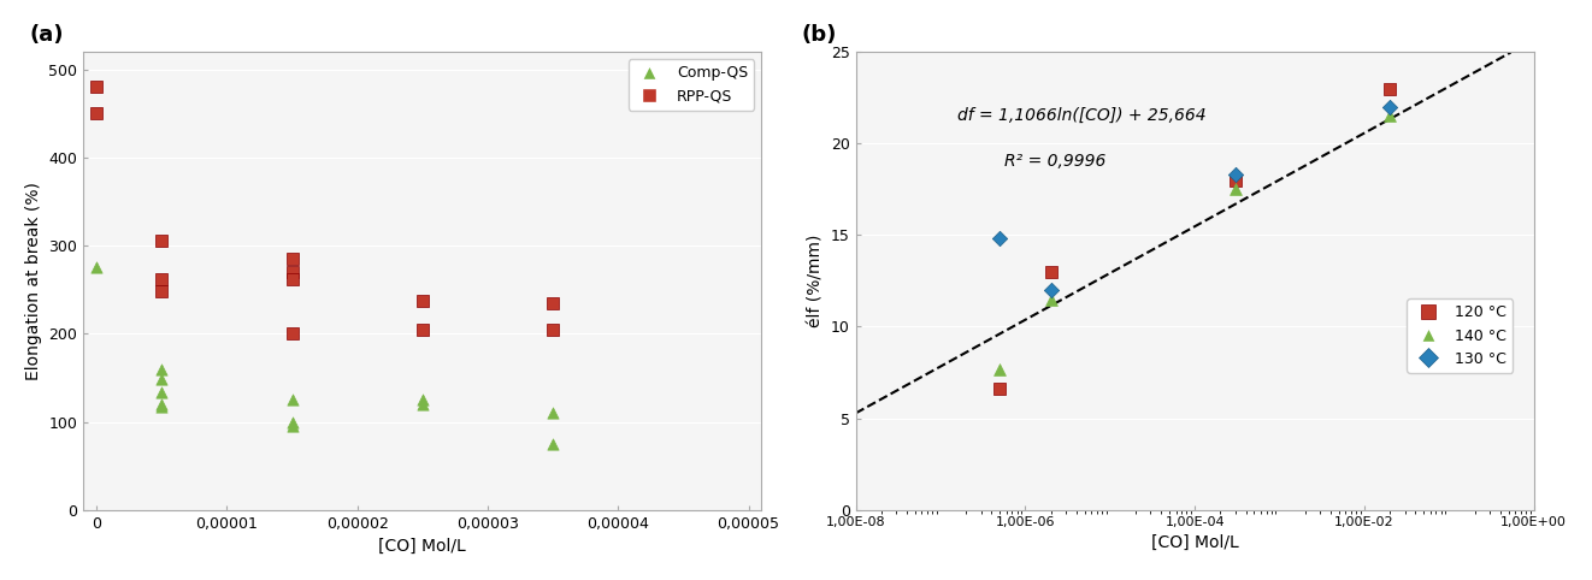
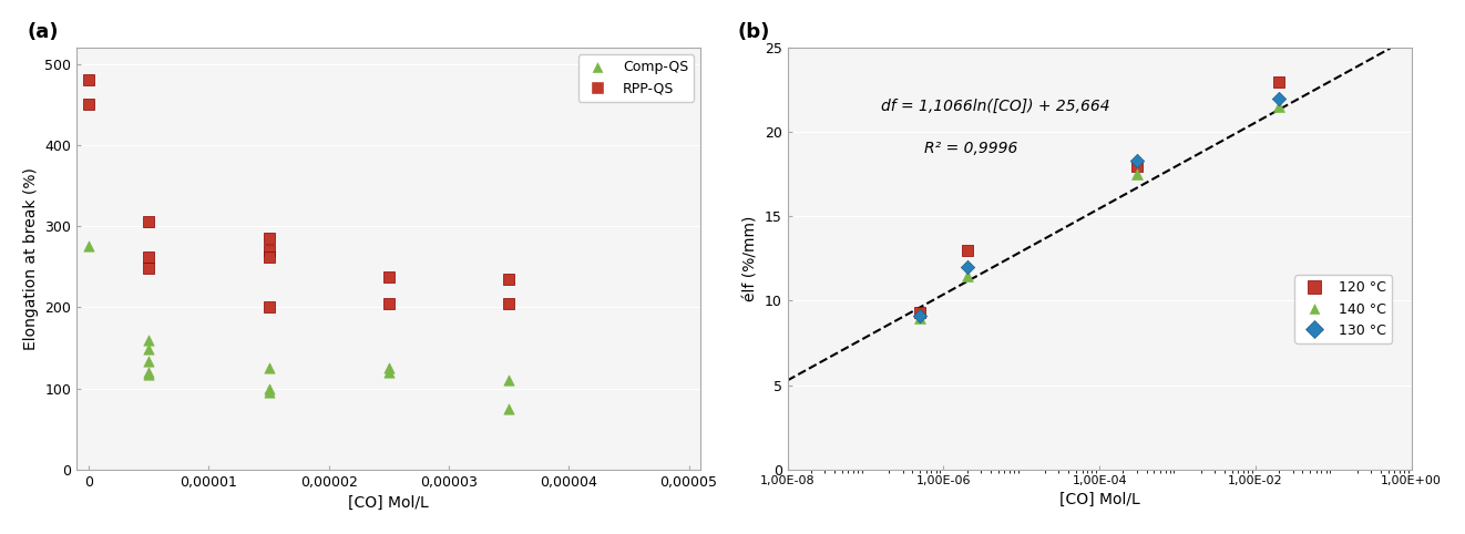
120 °C/1,00E-08: 6.6 -> 9.3
140 °C/1,00E-08: 7.7 -> 9.0
130 °C/1,00E-08: 14.8 -> 9.1
